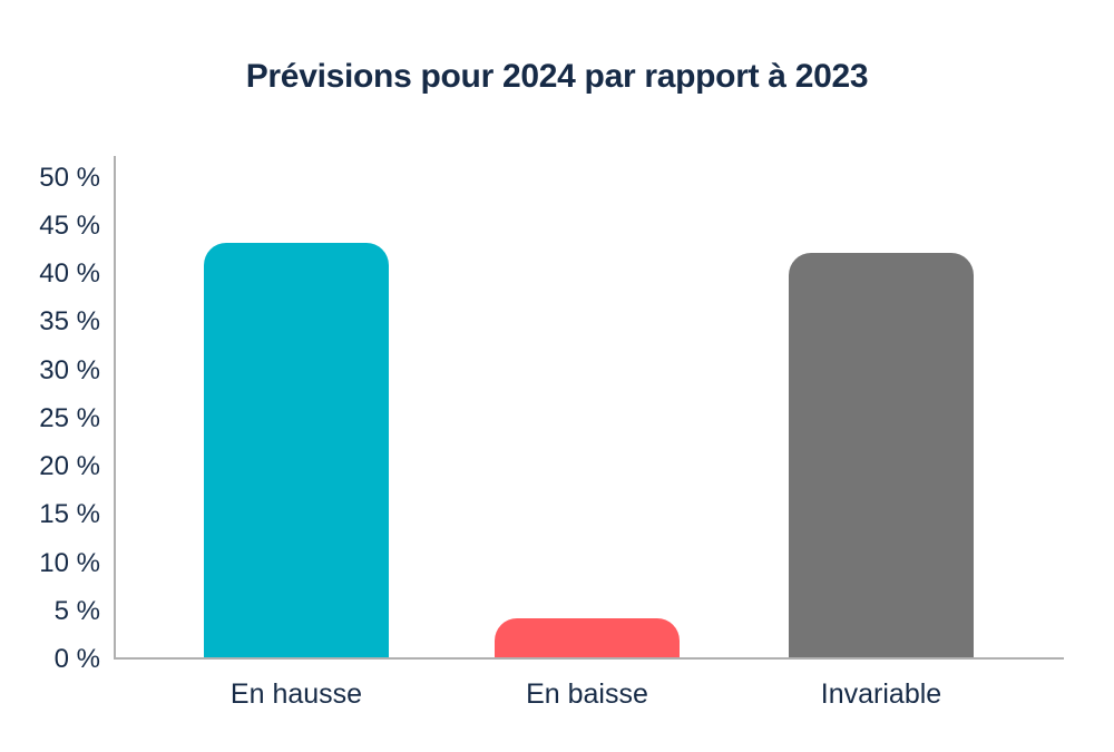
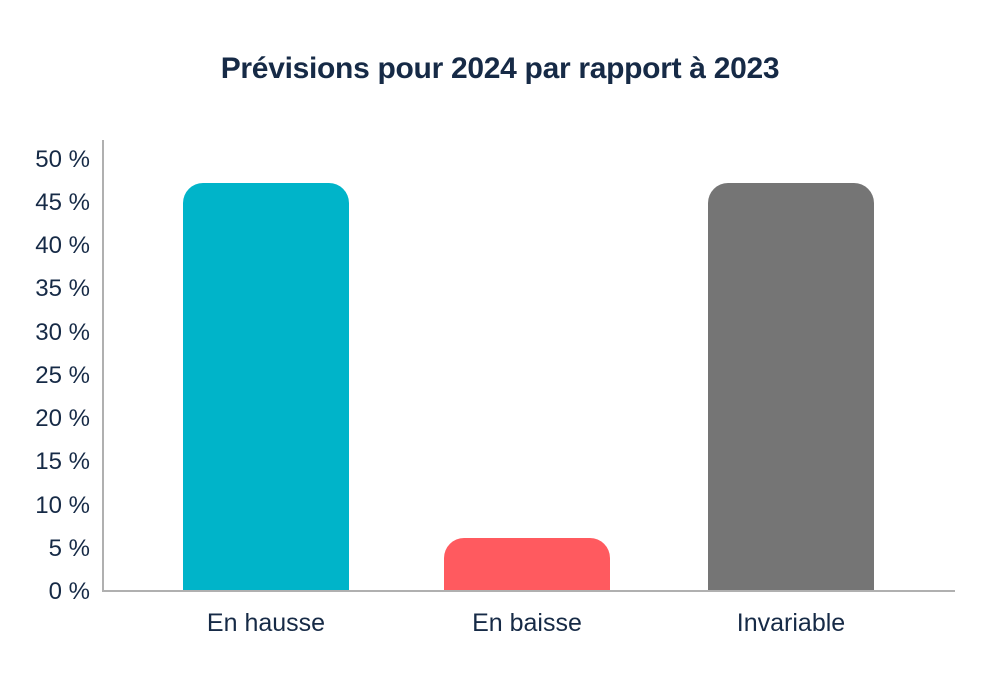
En hausse: 43% -> 47%
En baisse: 4% -> 6%
Invariable: 42% -> 47%
